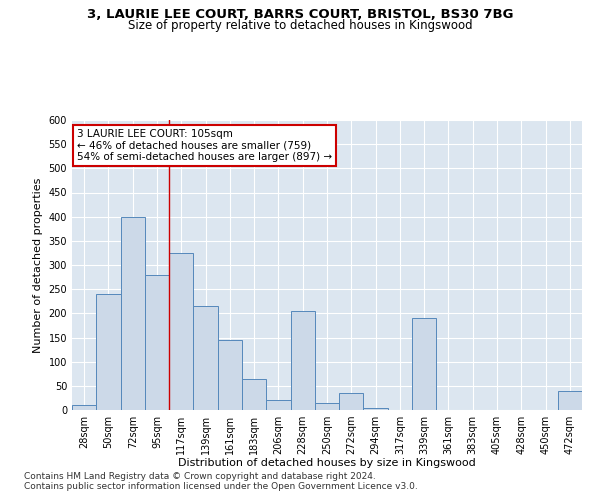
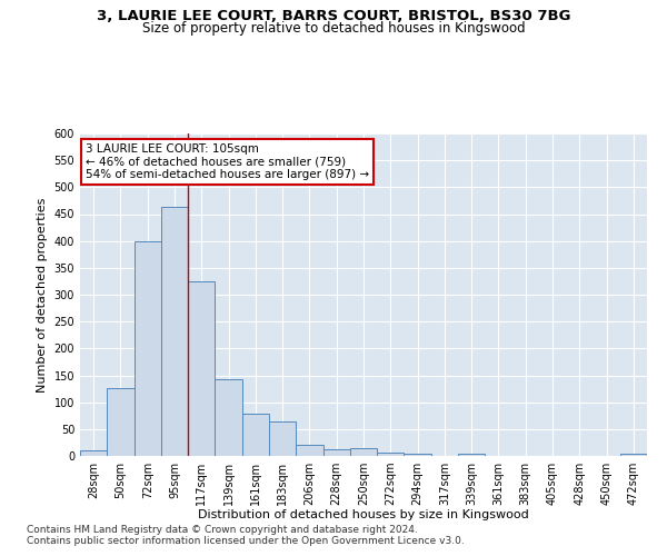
50sqm: 240 -> 127
95sqm: 280 -> 463
139sqm: 215 -> 142
161sqm: 145 -> 78
228sqm: 205 -> 13
272sqm: 35 -> 7
339sqm: 190 -> 5
472sqm: 40 -> 5
